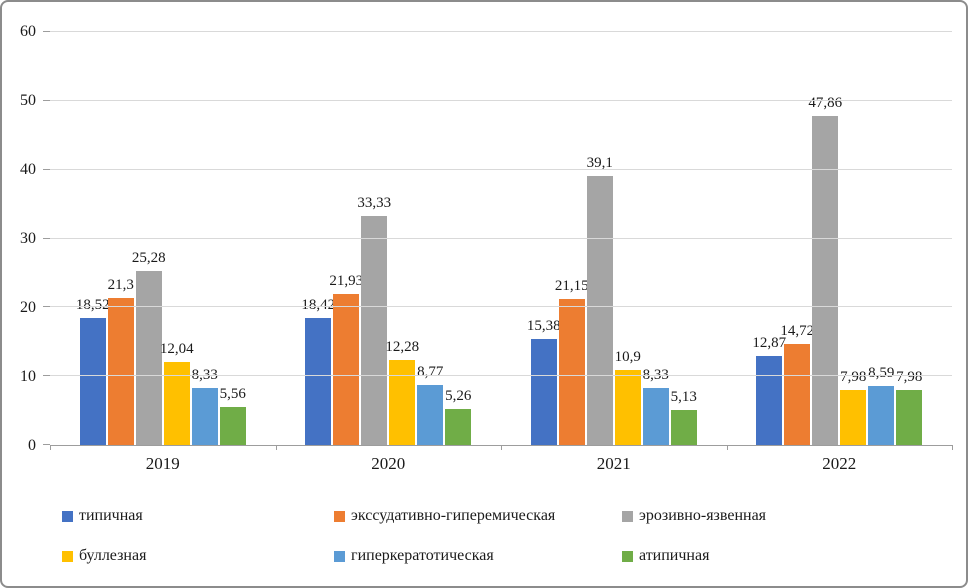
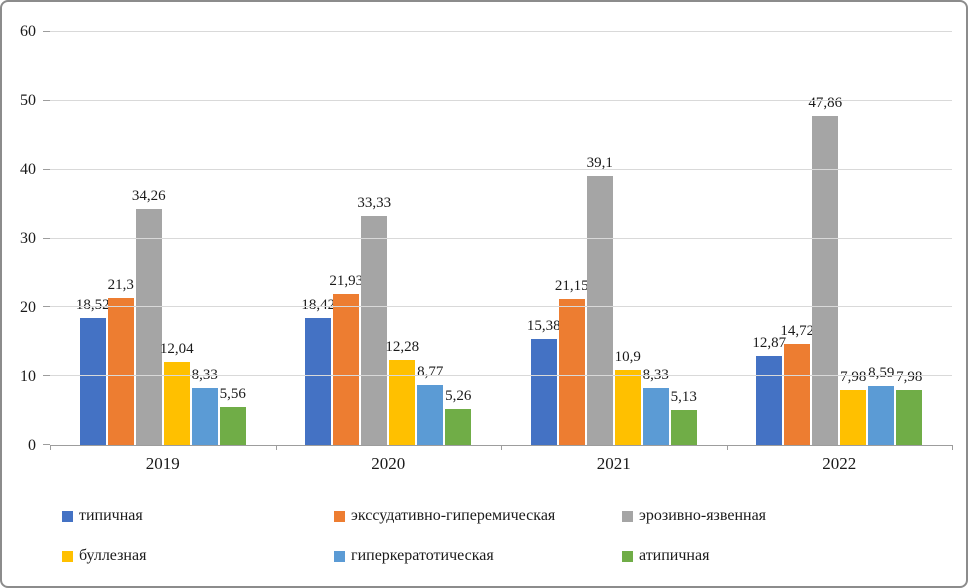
эрозивно-язвенная/2019: 25,28 -> 34,26
